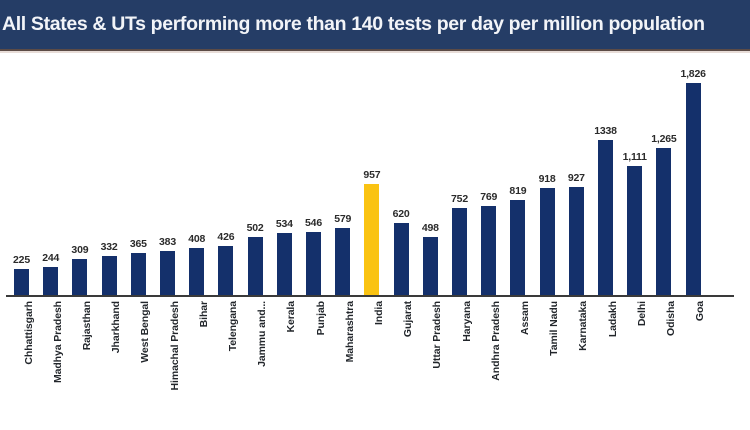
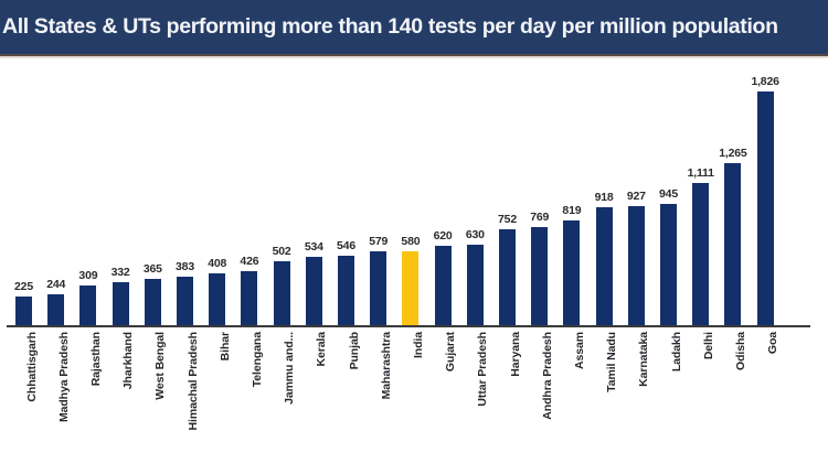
India: 957 -> 580
Uttar Pradesh: 498 -> 630
Ladakh: 1338 -> 945
